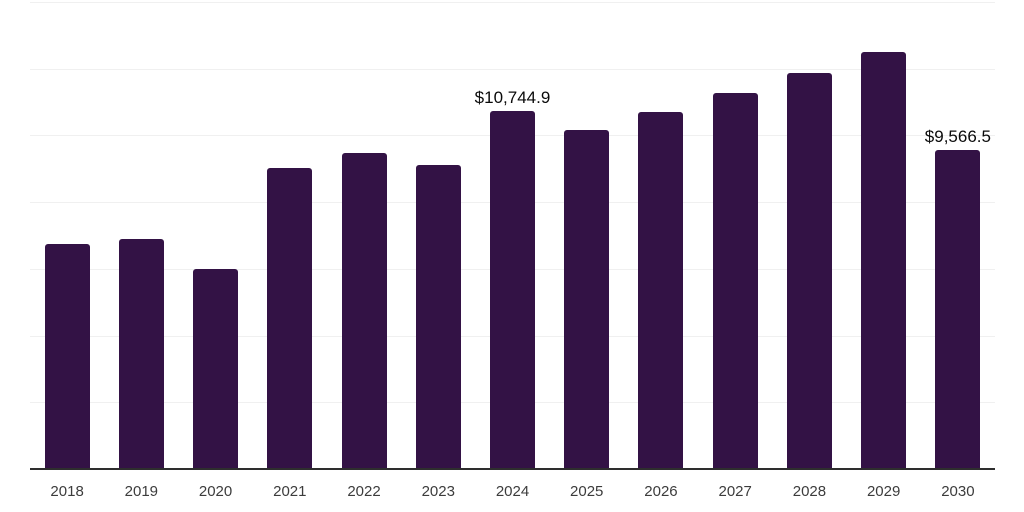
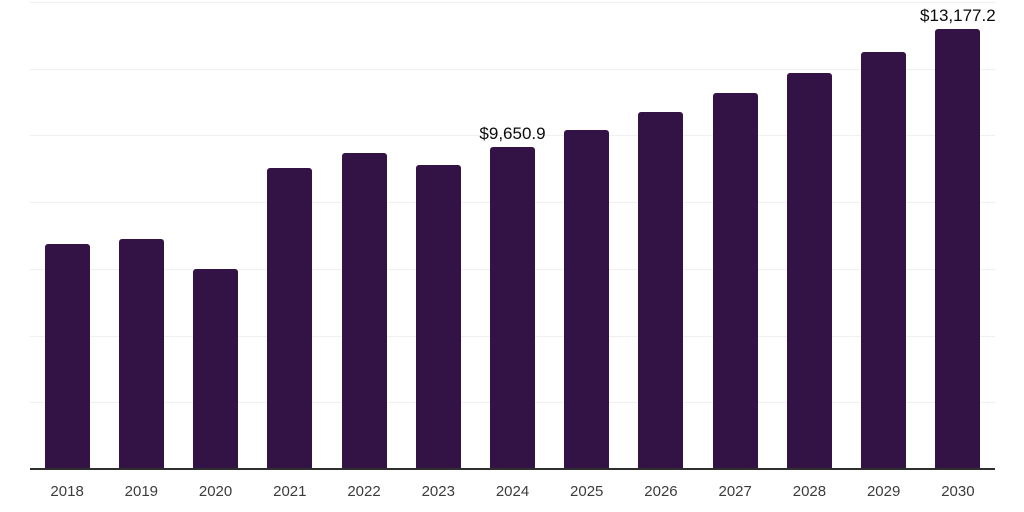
2024: $10,744.9 -> $9,650.9
2030: $9,566.5 -> $13,177.2
